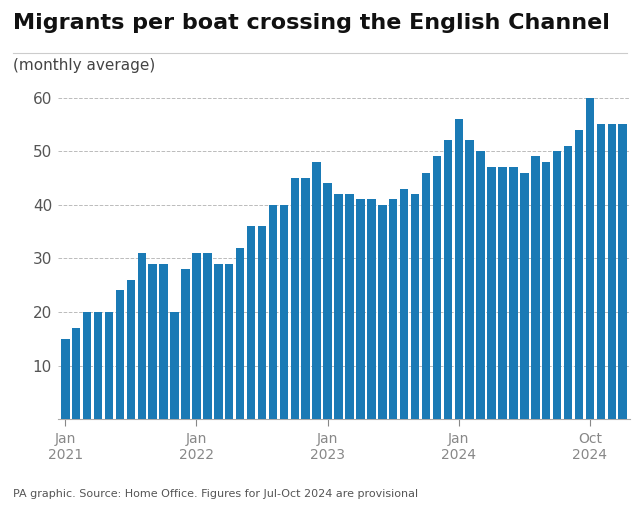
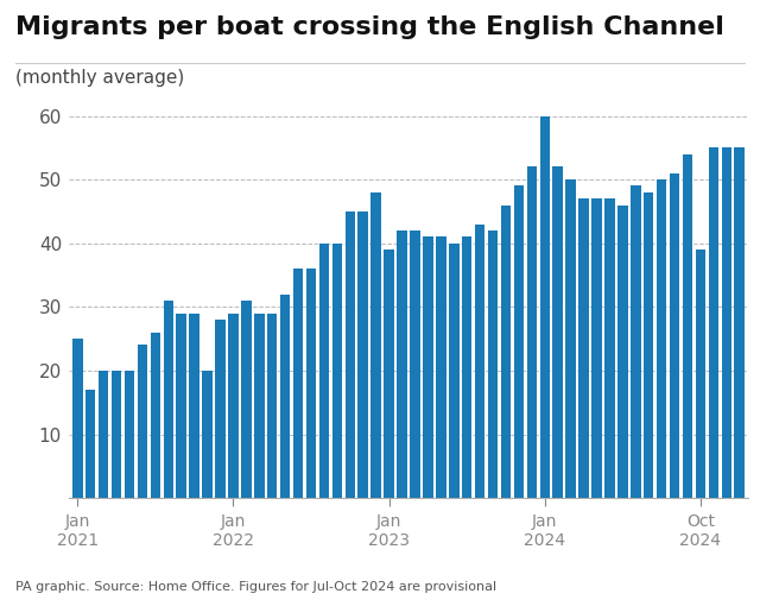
Jan 2021: 15 -> 25
Jan 2022: 31 -> 29
Jan 2023: 44 -> 39
Jan 2024: 56 -> 60
Oct 2024: 60 -> 39
